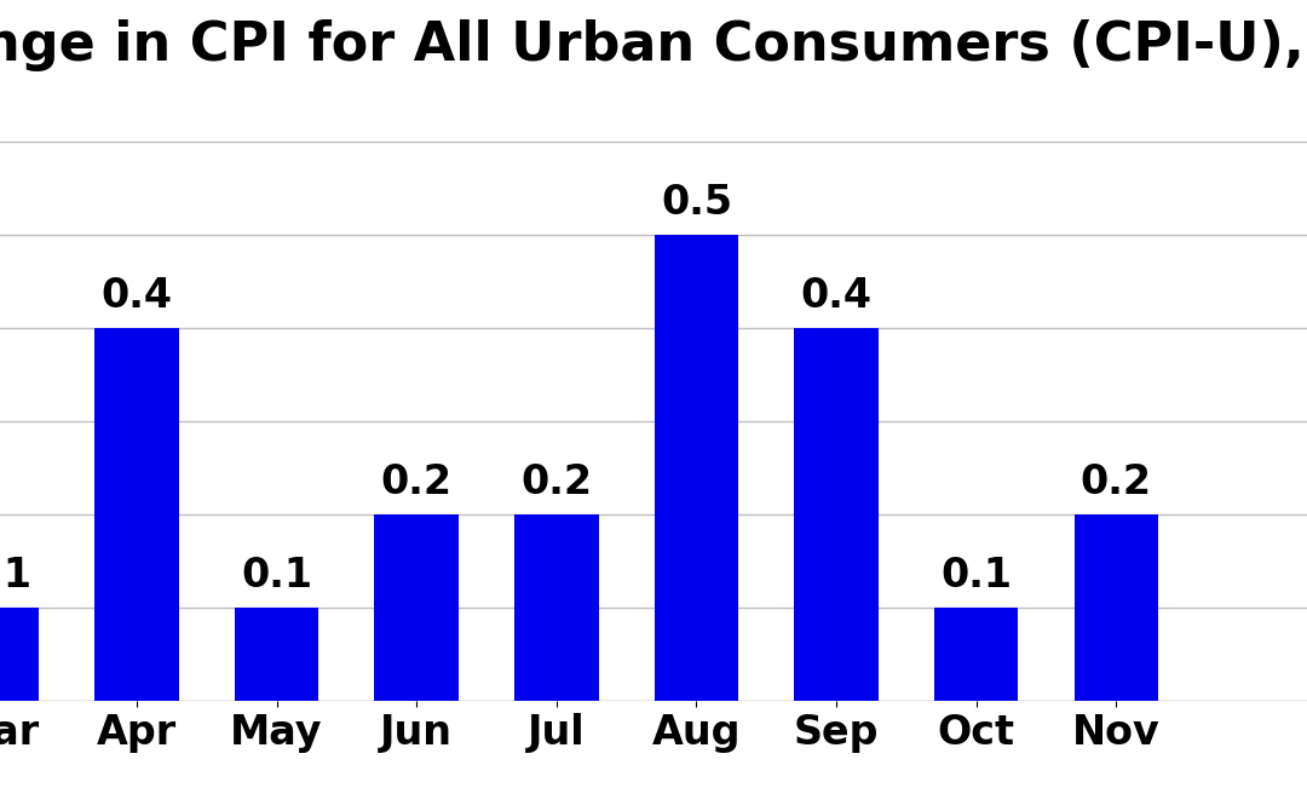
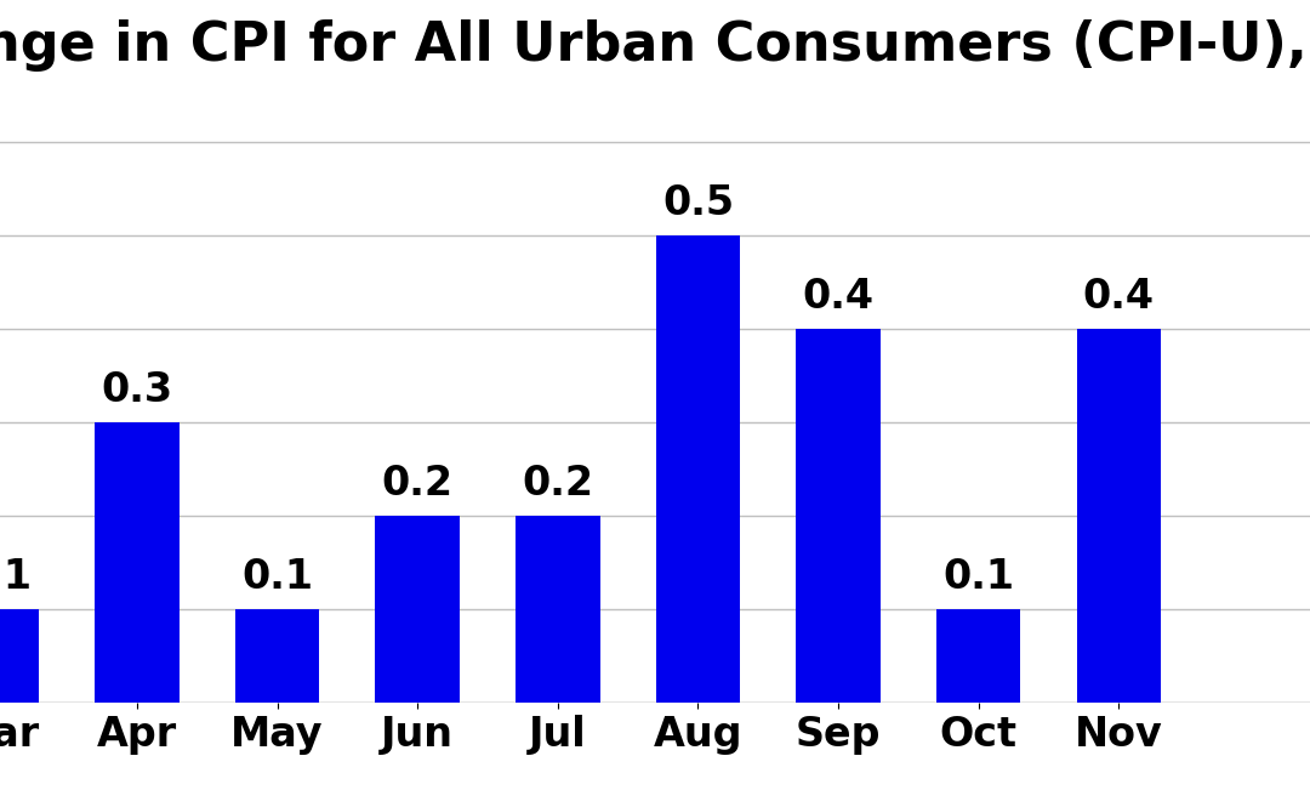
Apr: 0.4 -> 0.3
Nov: 0.2 -> 0.4
